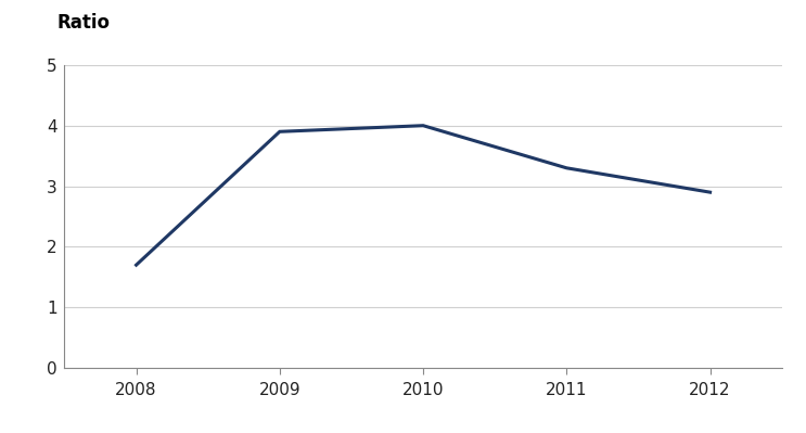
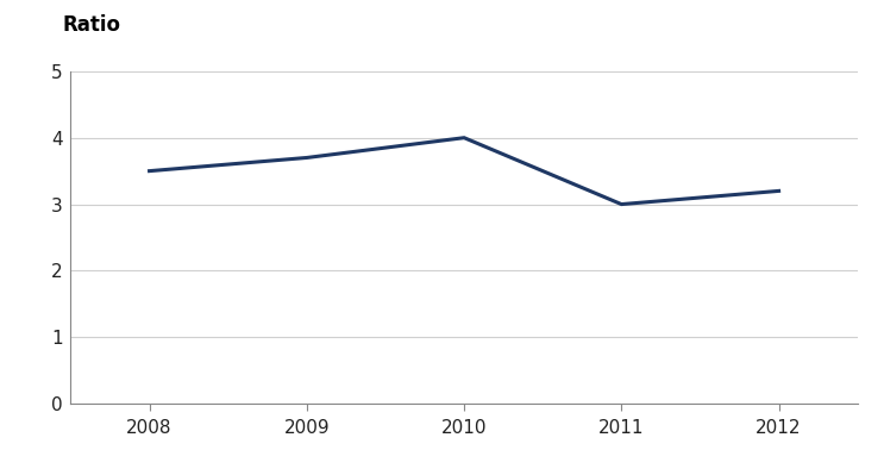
2008: 1.7 -> 3.5
2009: 3.9 -> 3.7
2011: 3.3 -> 3.0
2012: 2.9 -> 3.2
